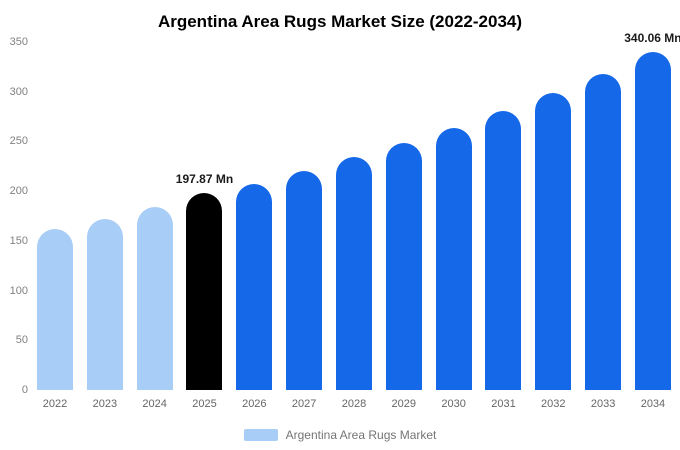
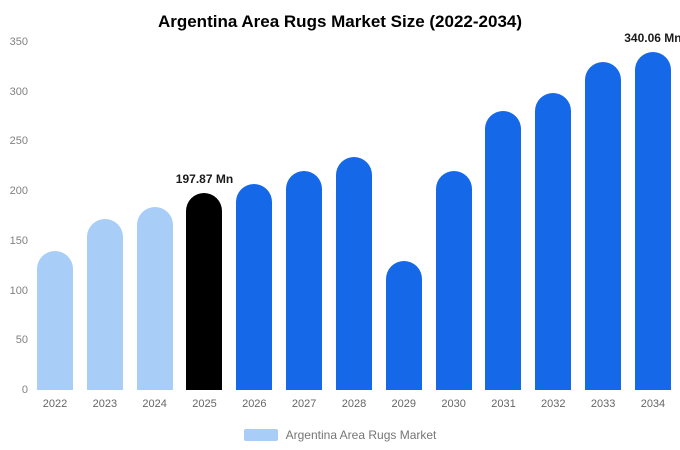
2022: 160 -> 140
2029: 250 -> 130
2030: 260 -> 220
2033: 320 -> 330
